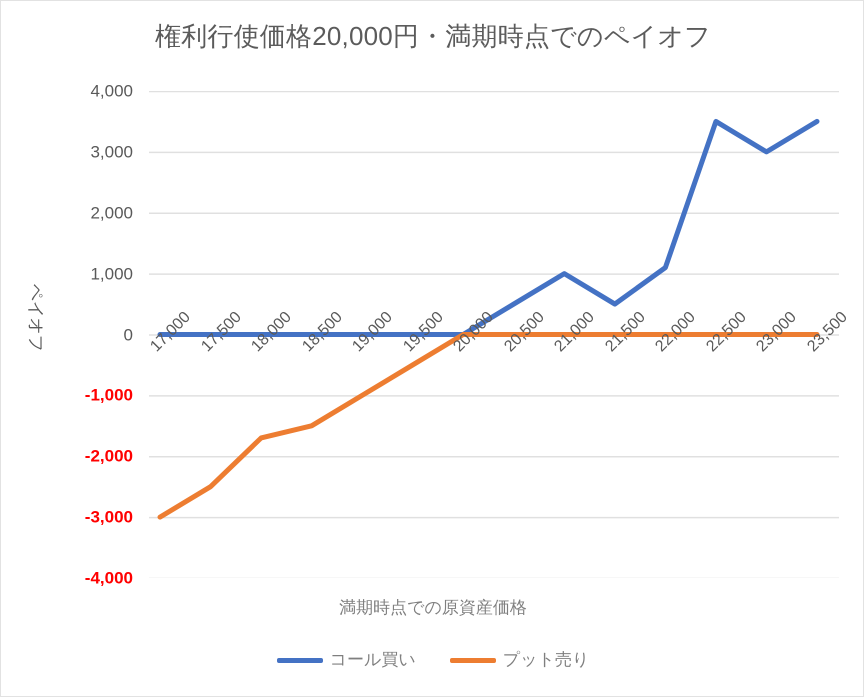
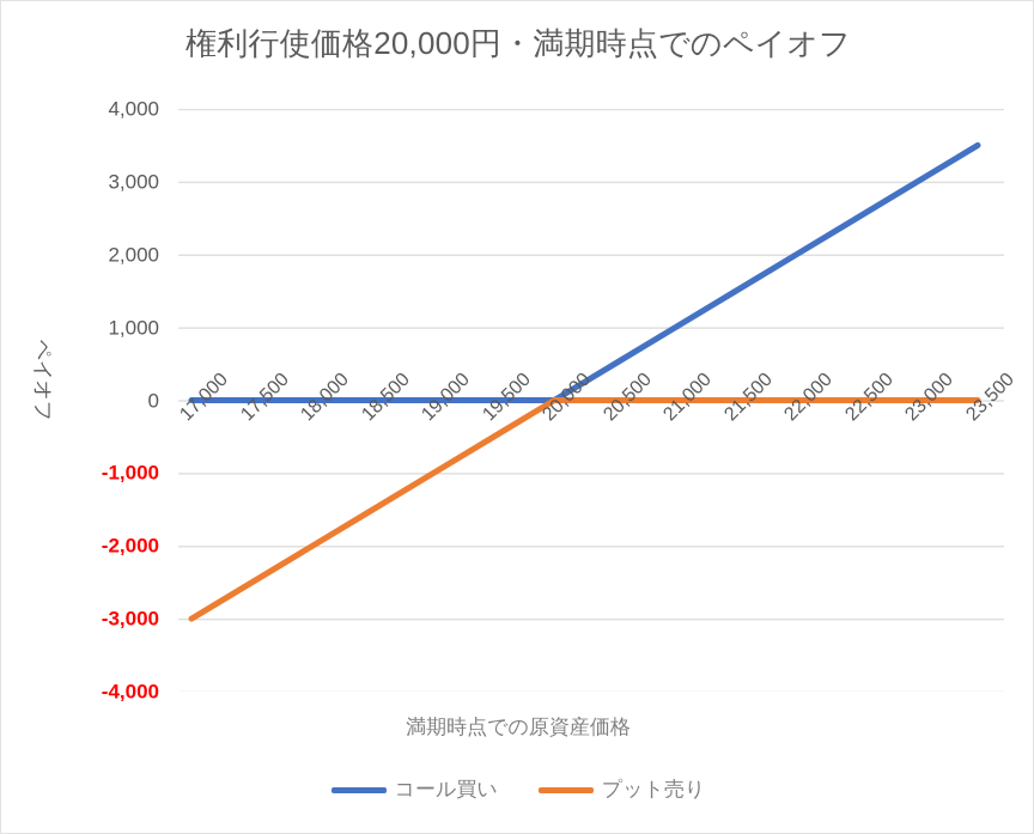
プット売り/18,000: -1700 -> -2000
コール買い/21,500: 500 -> 1500
コール買い/22,000: 1100 -> 2000
コール買い/22,500: 3500 -> 2500
